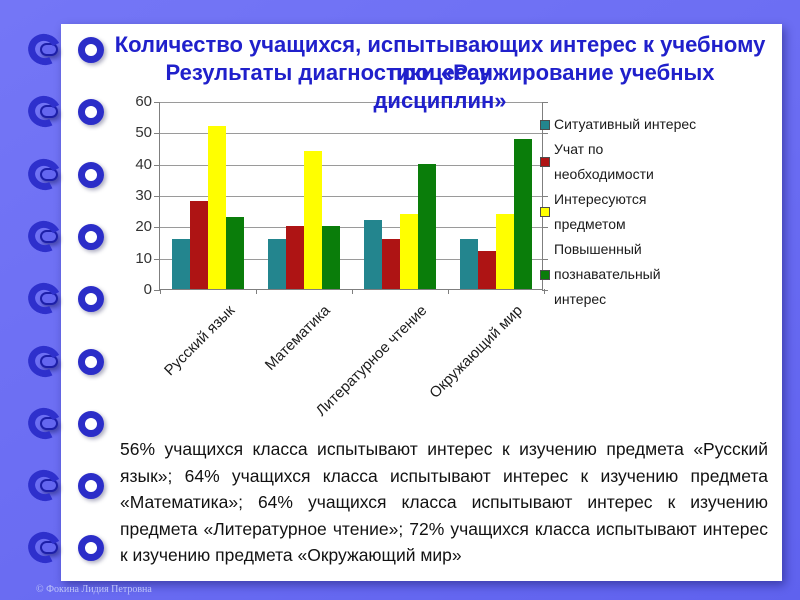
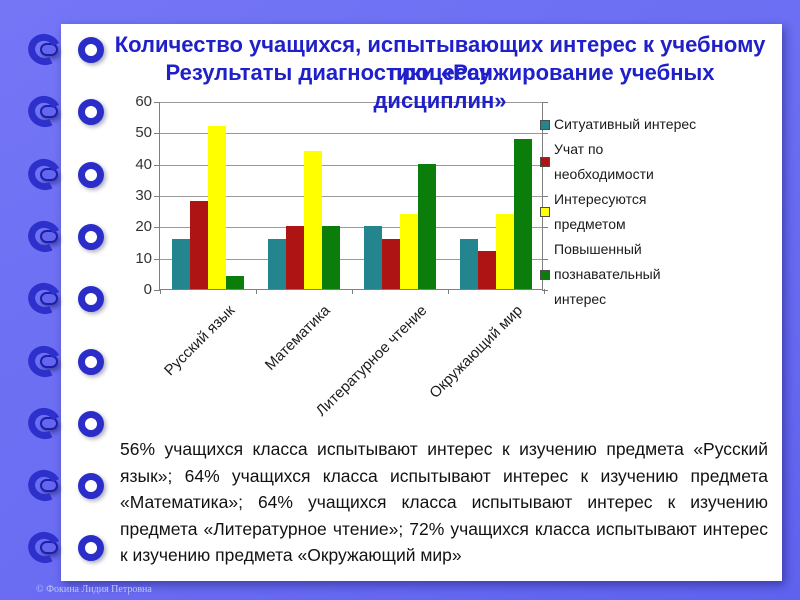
Повышенный познавательный интерес/Русский язык: 23 -> 4
Ситуативный интерес/Литературное чтение: 22 -> 20
